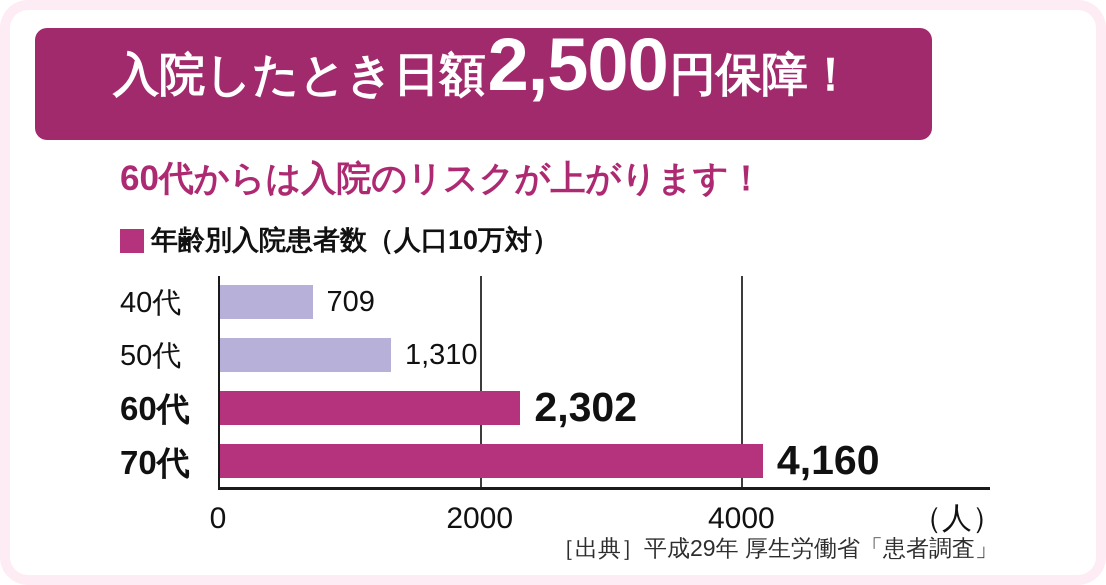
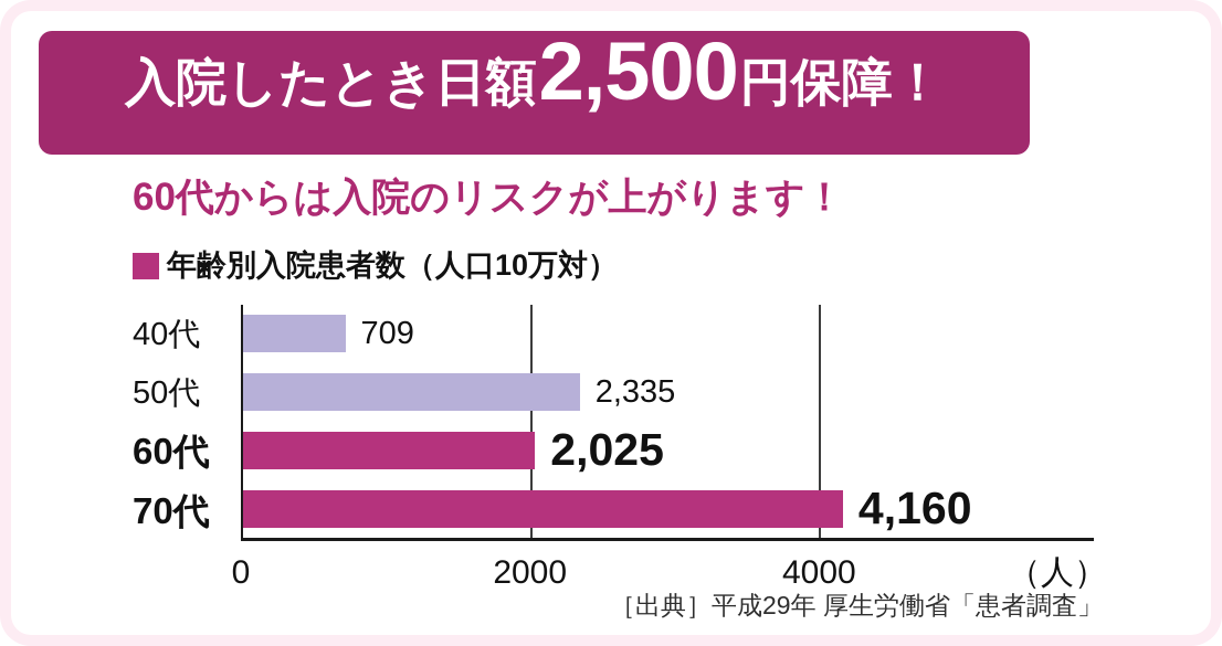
50代: 1,310 -> 2,335
60代: 2,302 -> 2,025
